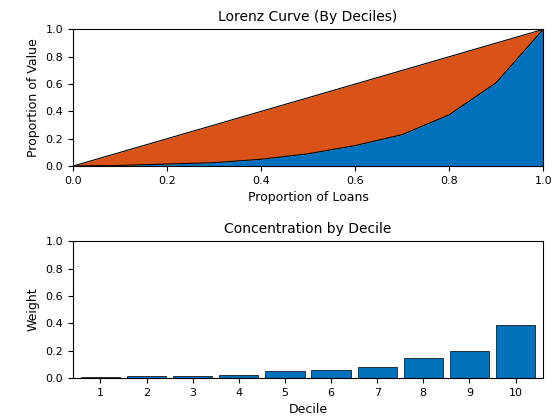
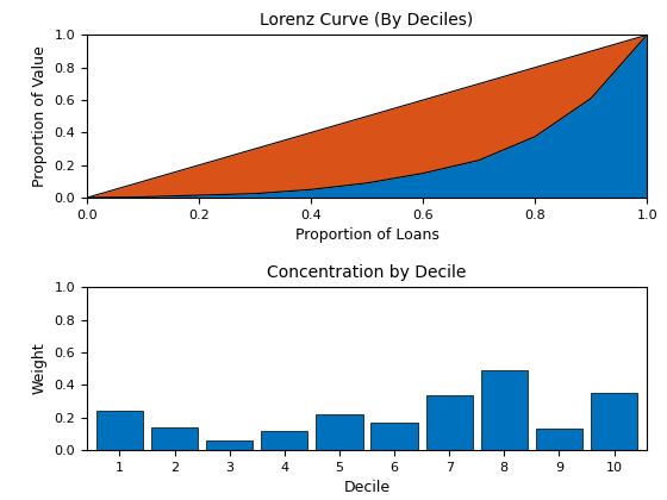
Concentration by Decile/1: 0.01 -> 0.24
Concentration by Decile/2: 0.01 -> 0.14
Concentration by Decile/3: 0.01 -> 0.06
Concentration by Decile/4: 0.03 -> 0.12
Concentration by Decile/5: 0.05 -> 0.22
Concentration by Decile/6: 0.06 -> 0.17
Concentration by Decile/7: 0.08 -> 0.34
Concentration by Decile/8: 0.14 -> 0.49
Concentration by Decile/9: 0.20 -> 0.13
Concentration by Decile/10: 0.39 -> 0.35
